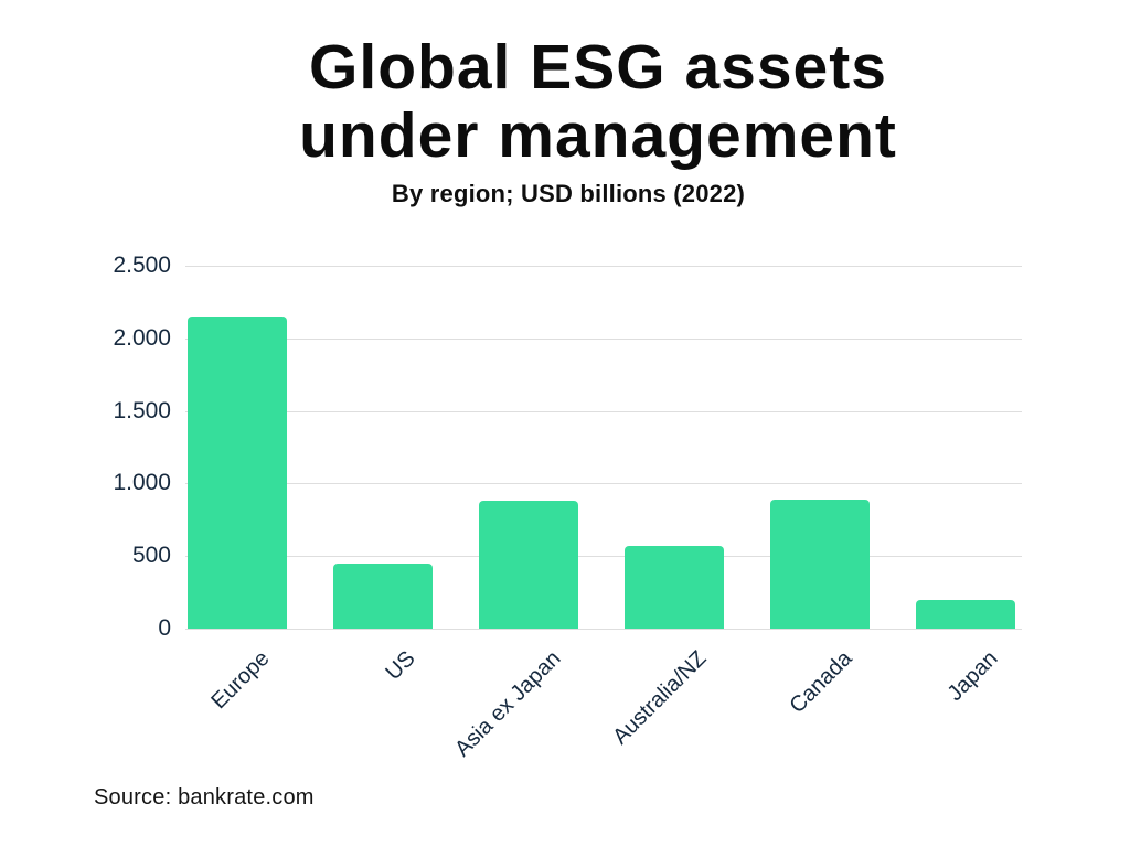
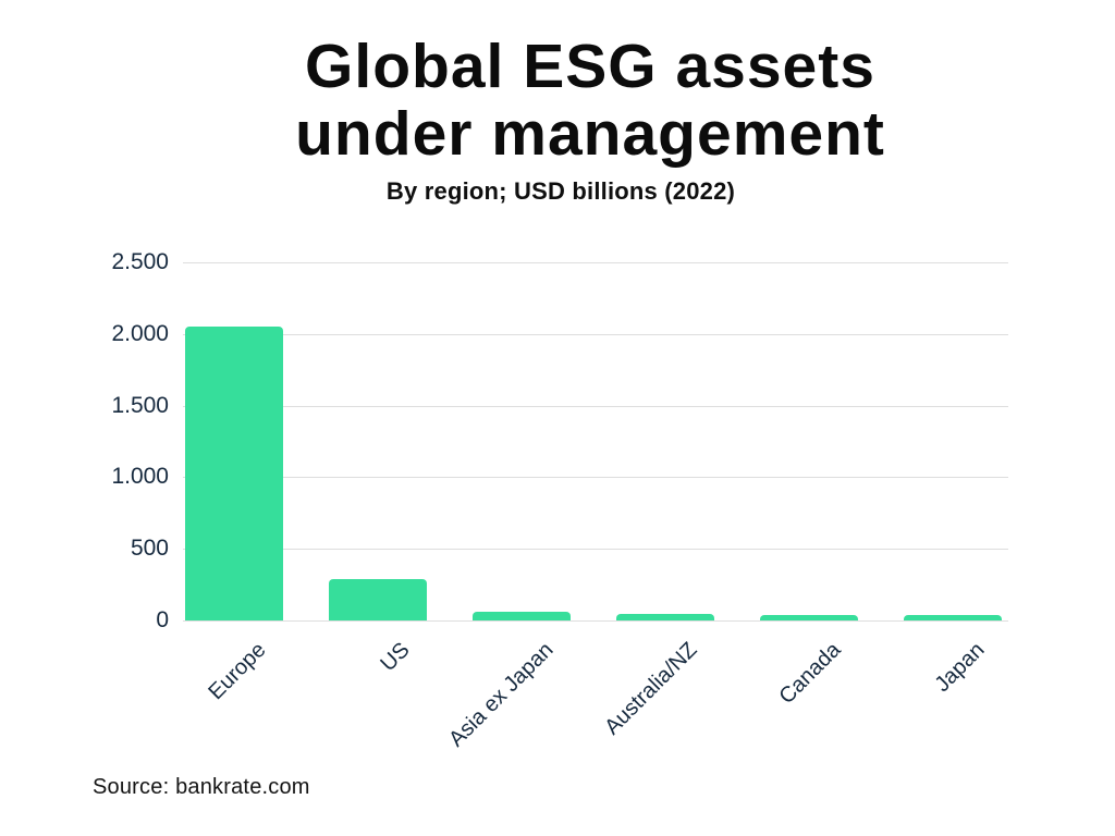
Europe: 2150 -> 2050
US: 450 -> 290
Asia ex Japan: 880 -> 60
Australia/NZ: 570 -> 40
Canada: 890 -> 40
Japan: 200 -> 40
